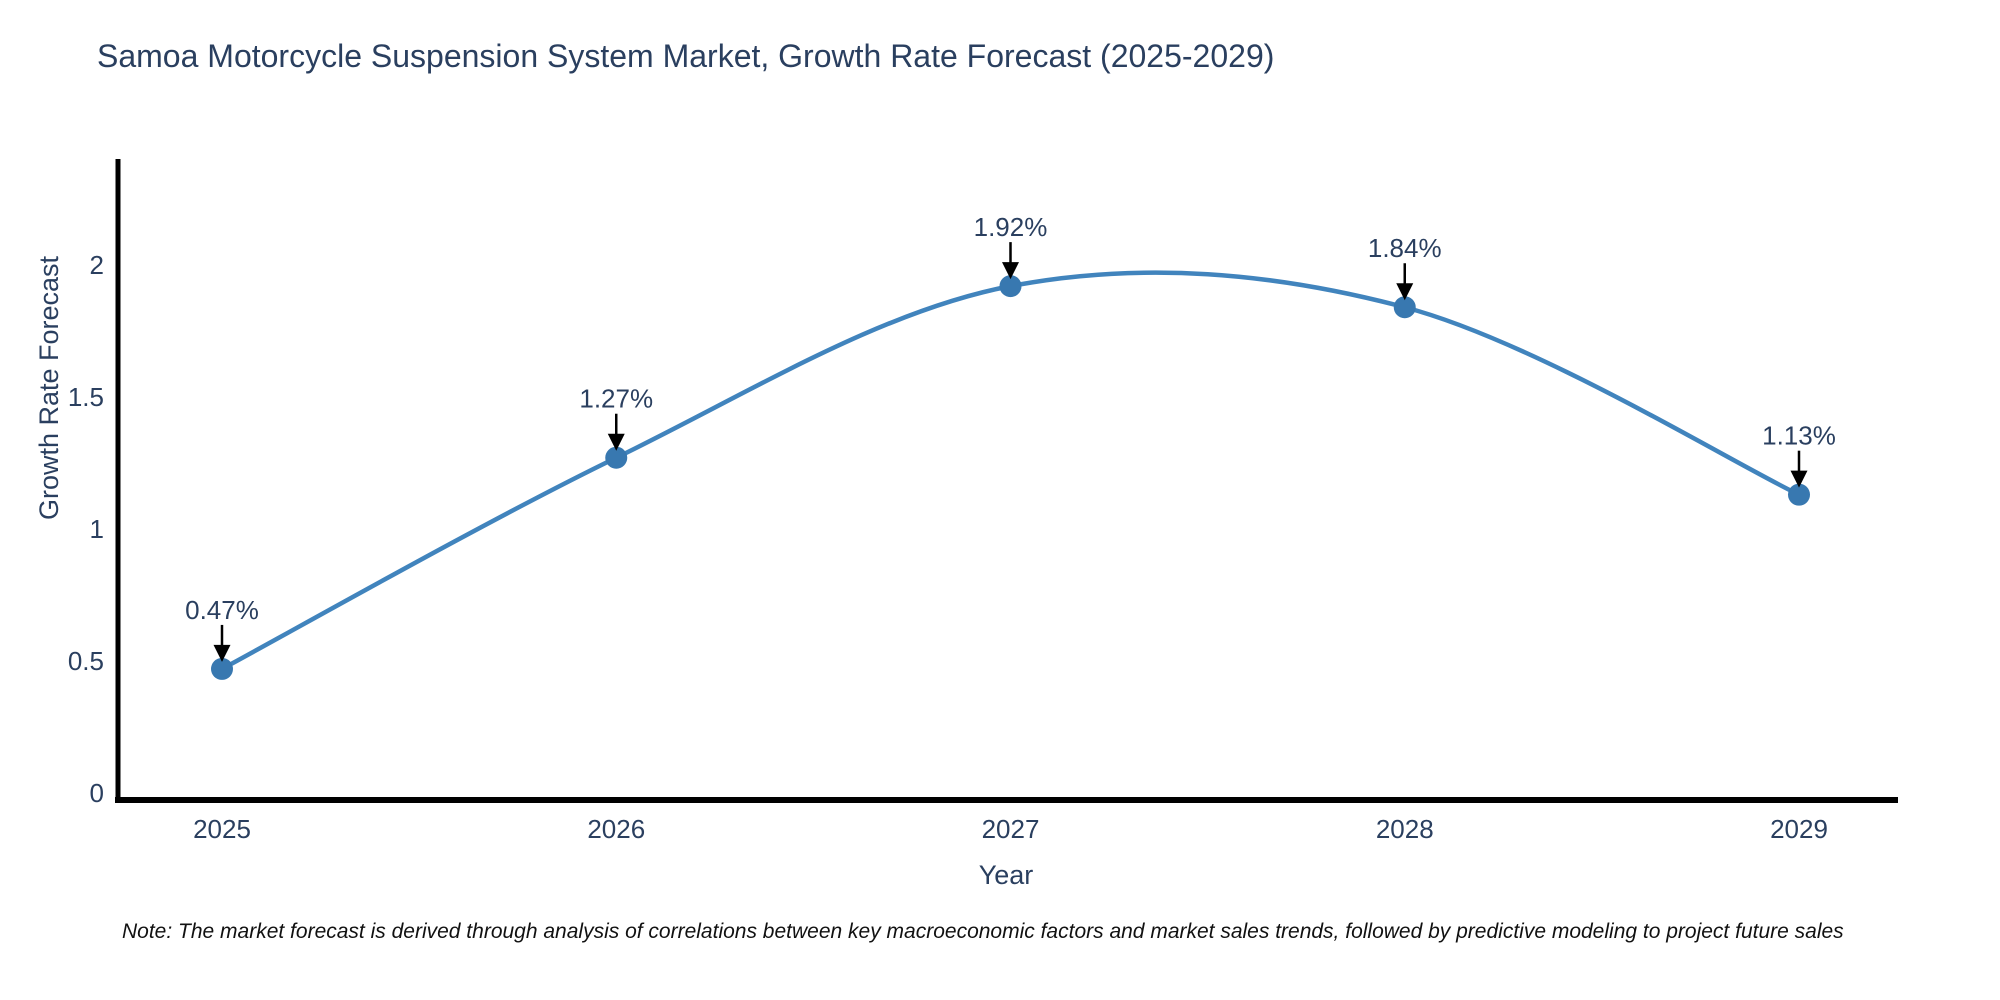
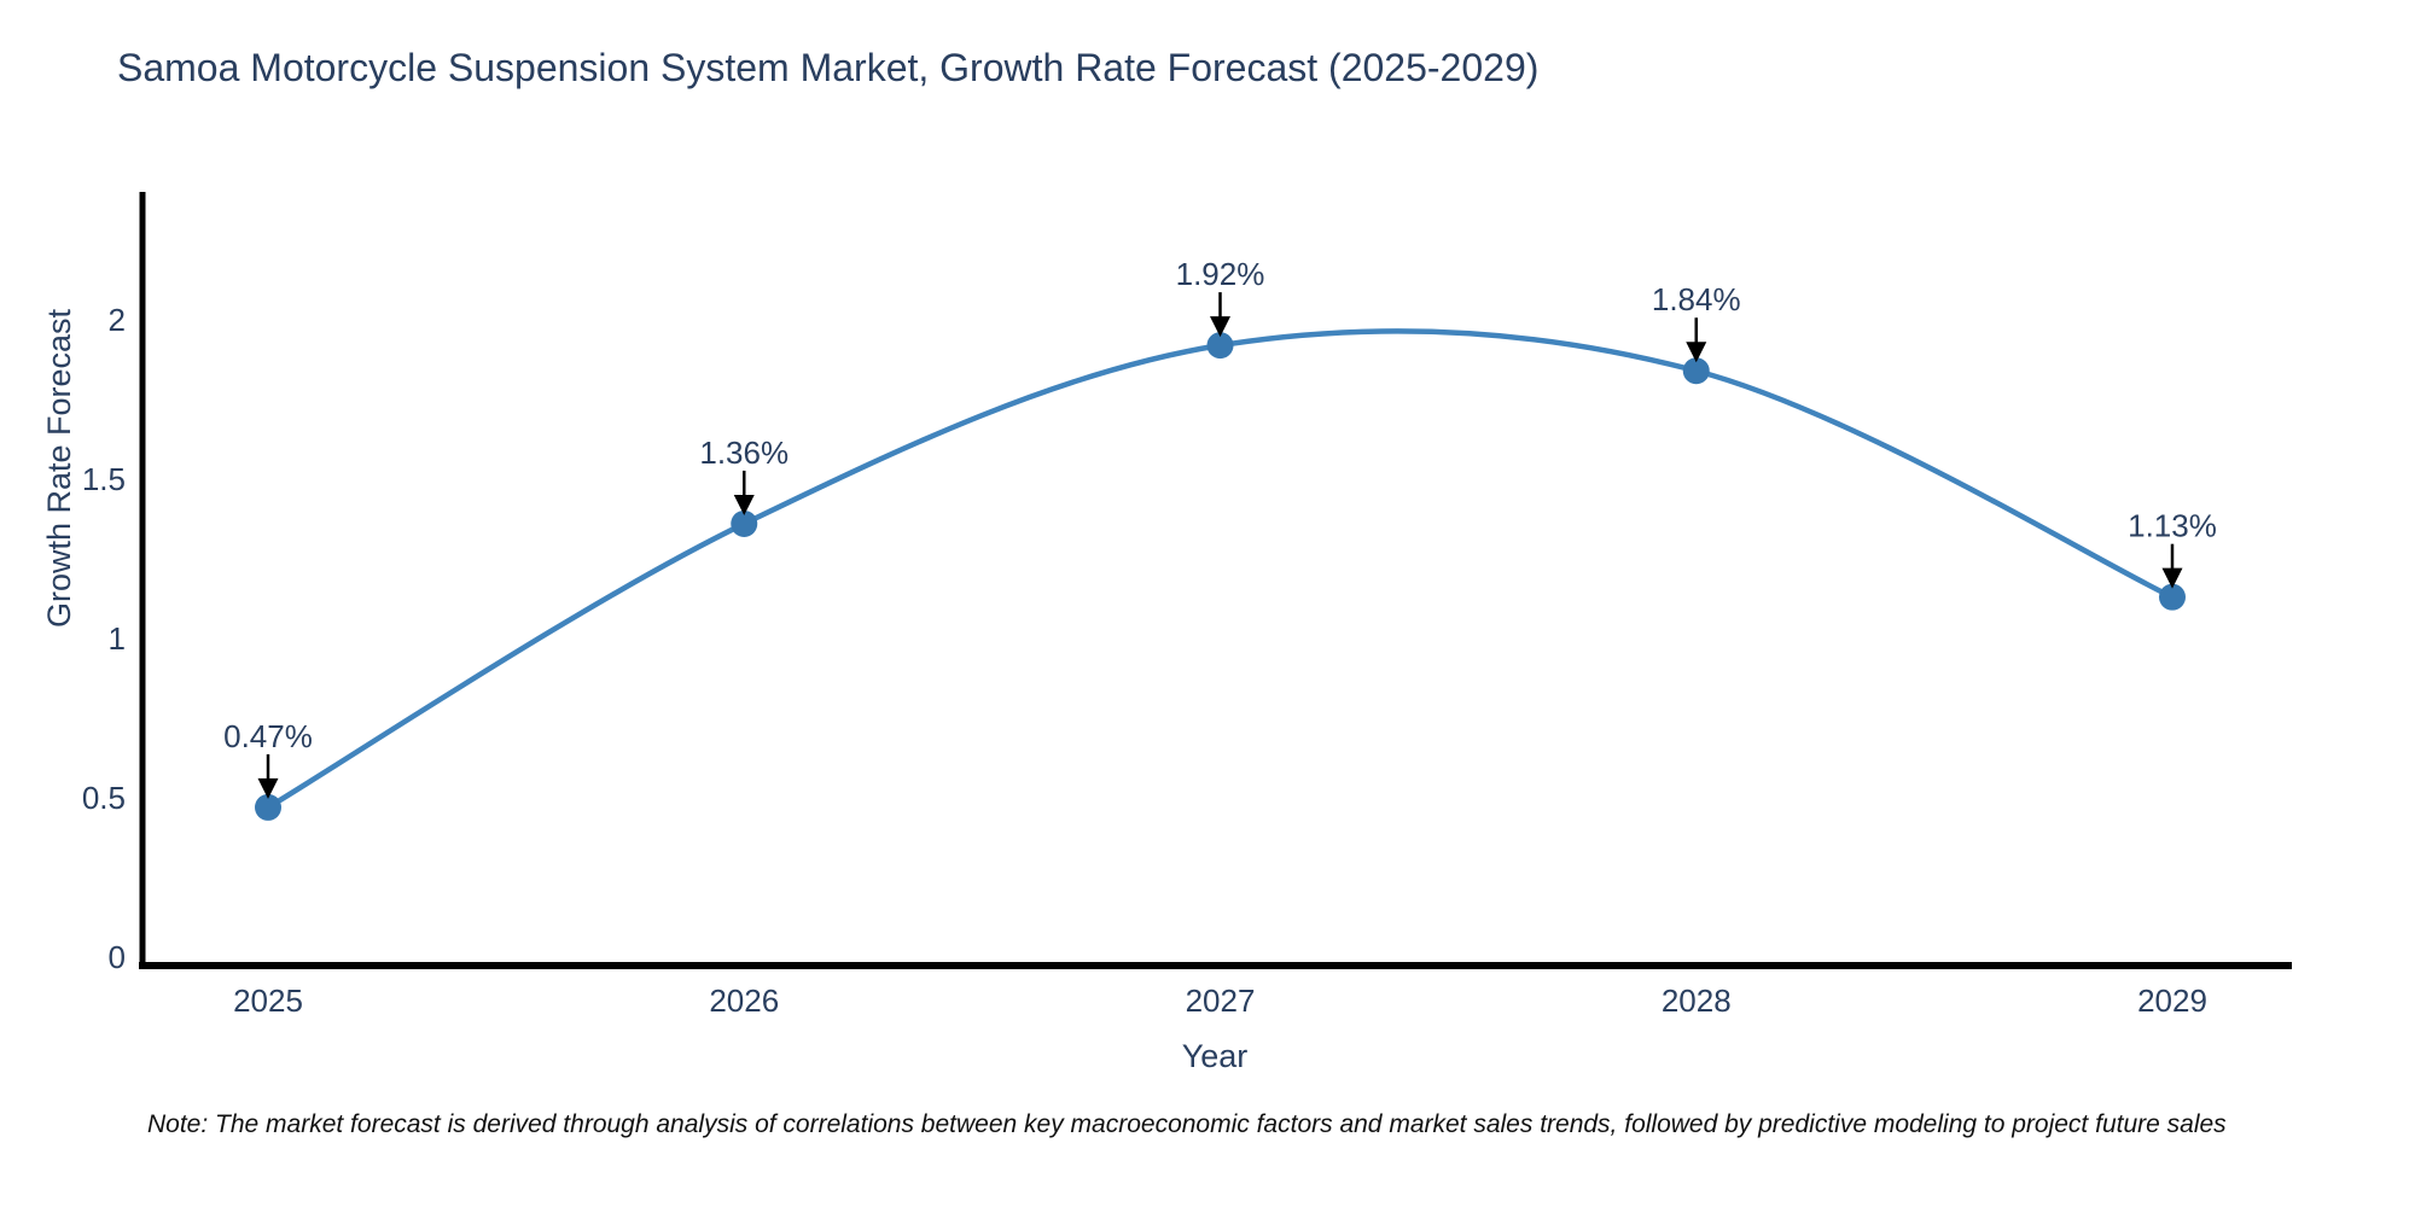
2026: 1.27% -> 1.36%
